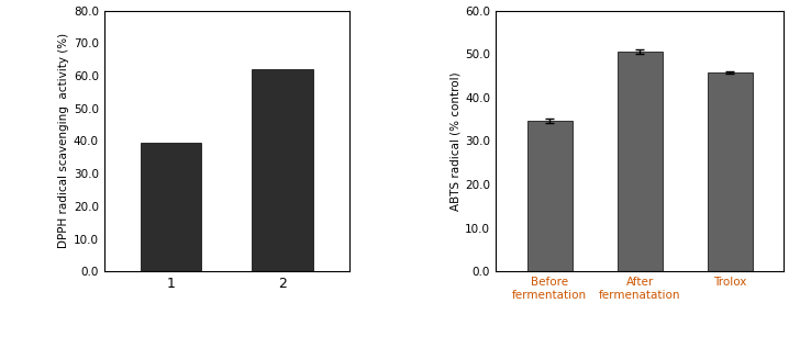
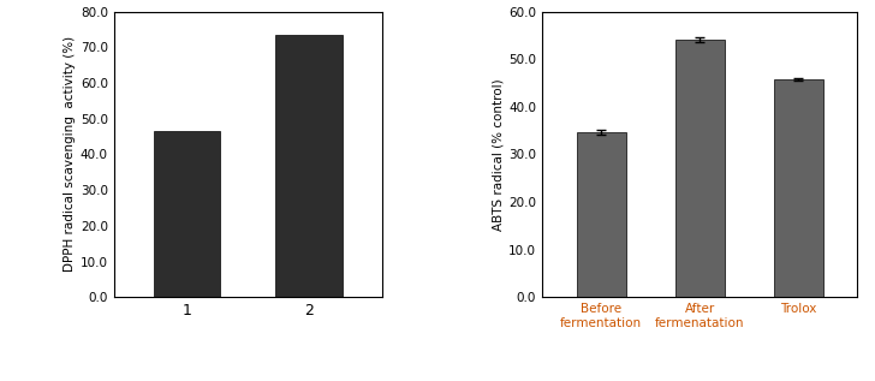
1: 39.5 -> 46.5
2: 62.0 -> 73.5
After fermenatation: 50.5 -> 54.0
